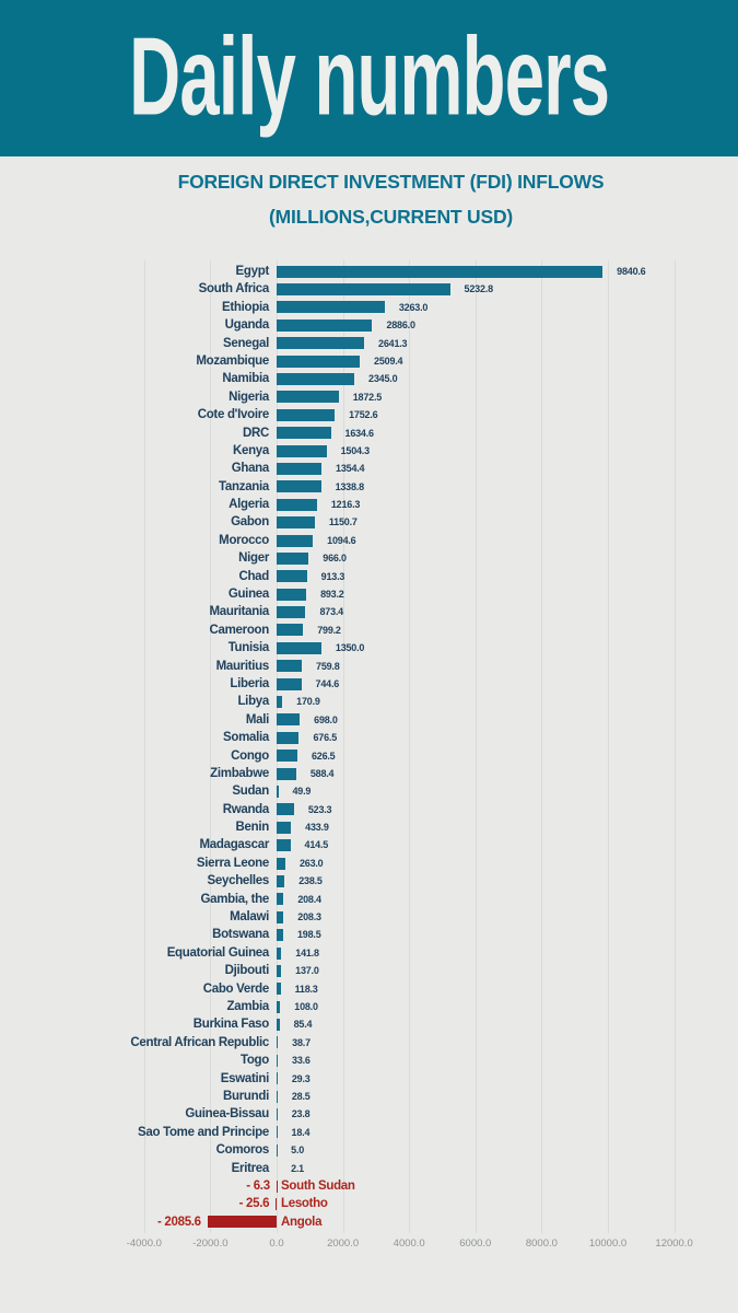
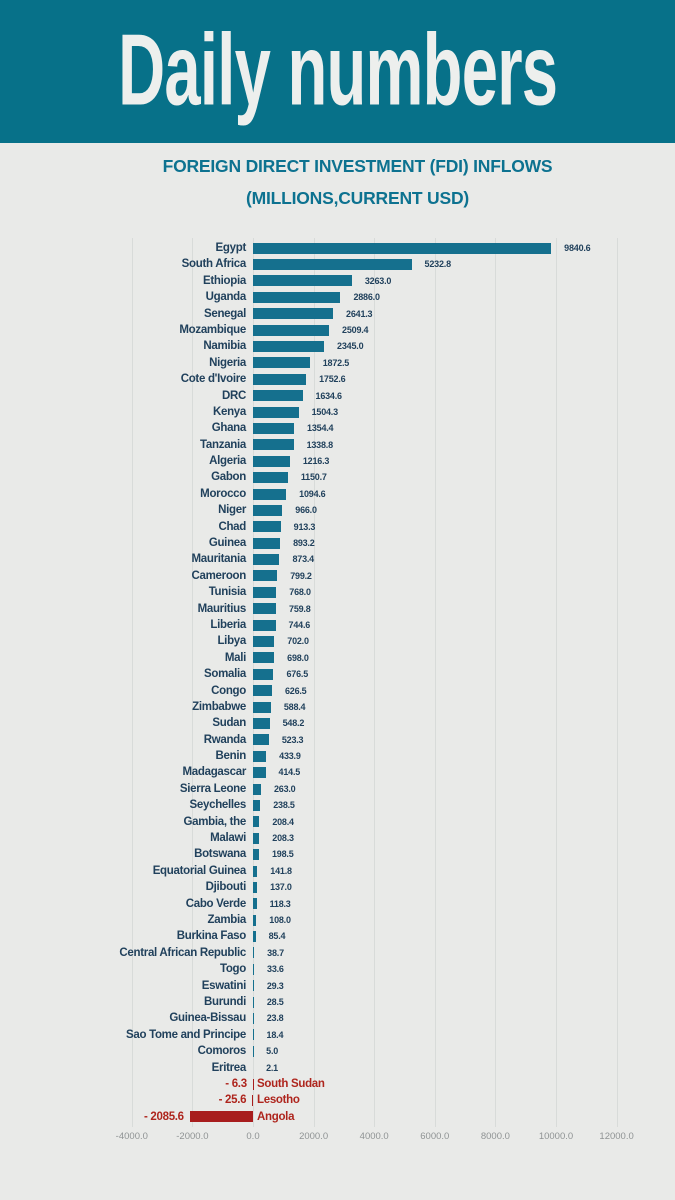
Tunisia: 1350.0 -> 768.0
Libya: 170.9 -> 702.0
Sudan: 49.9 -> 548.2
